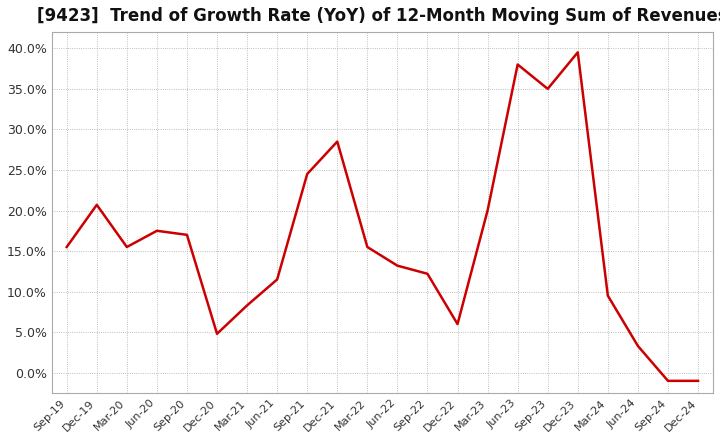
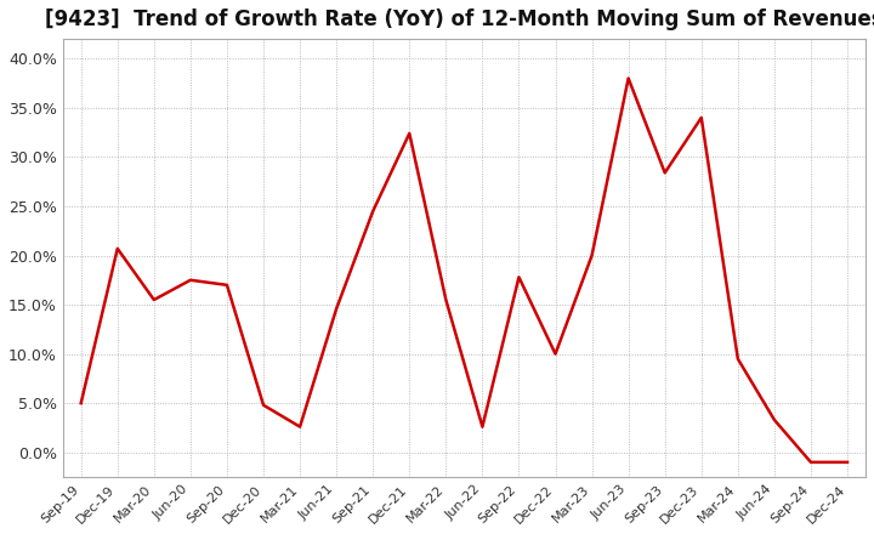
Sep-19: 15.5% -> 5.0%
Mar-21: 8.3% -> 2.6%
Jun-21: 11.5% -> 14.6%
Dec-21: 28.5% -> 32.4%
Jun-22: 13.2% -> 2.6%
Sep-22: 12.2% -> 17.8%
Dec-22: 6.0% -> 10.0%
Sep-23: 35.0% -> 28.4%
Dec-23: 39.5% -> 34.0%
